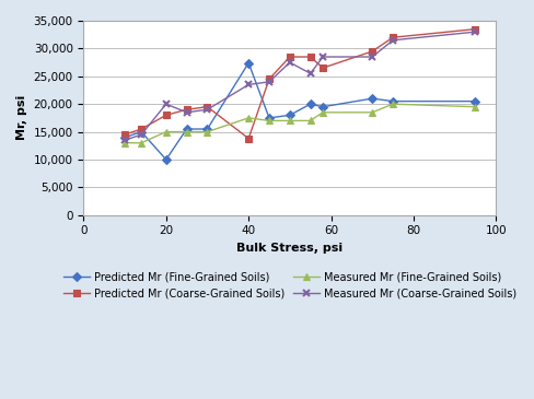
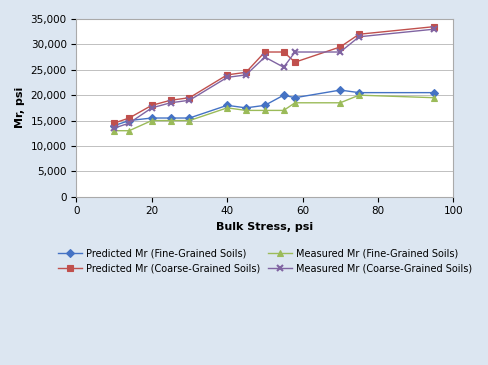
Predicted Mr (Fine-Grained Soils)/20: 10,000 -> 15,500
Measured Mr (Coarse-Grained Soils)/20: 20,000 -> 17,500
Predicted Mr (Fine-Grained Soils)/40: 27,400 -> 18,000
Predicted Mr (Coarse-Grained Soils)/40: 13,800 -> 24,000
